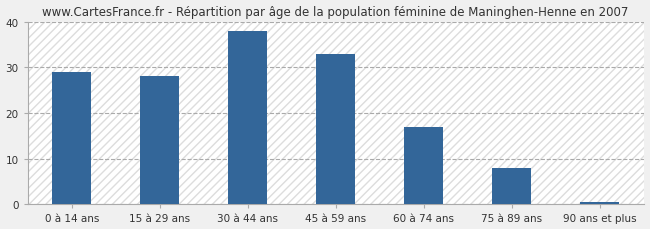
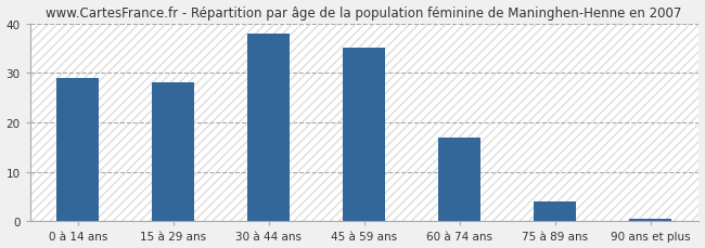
45 à 59 ans: 33.0 -> 35.0
75 à 89 ans: 8.0 -> 4.0
